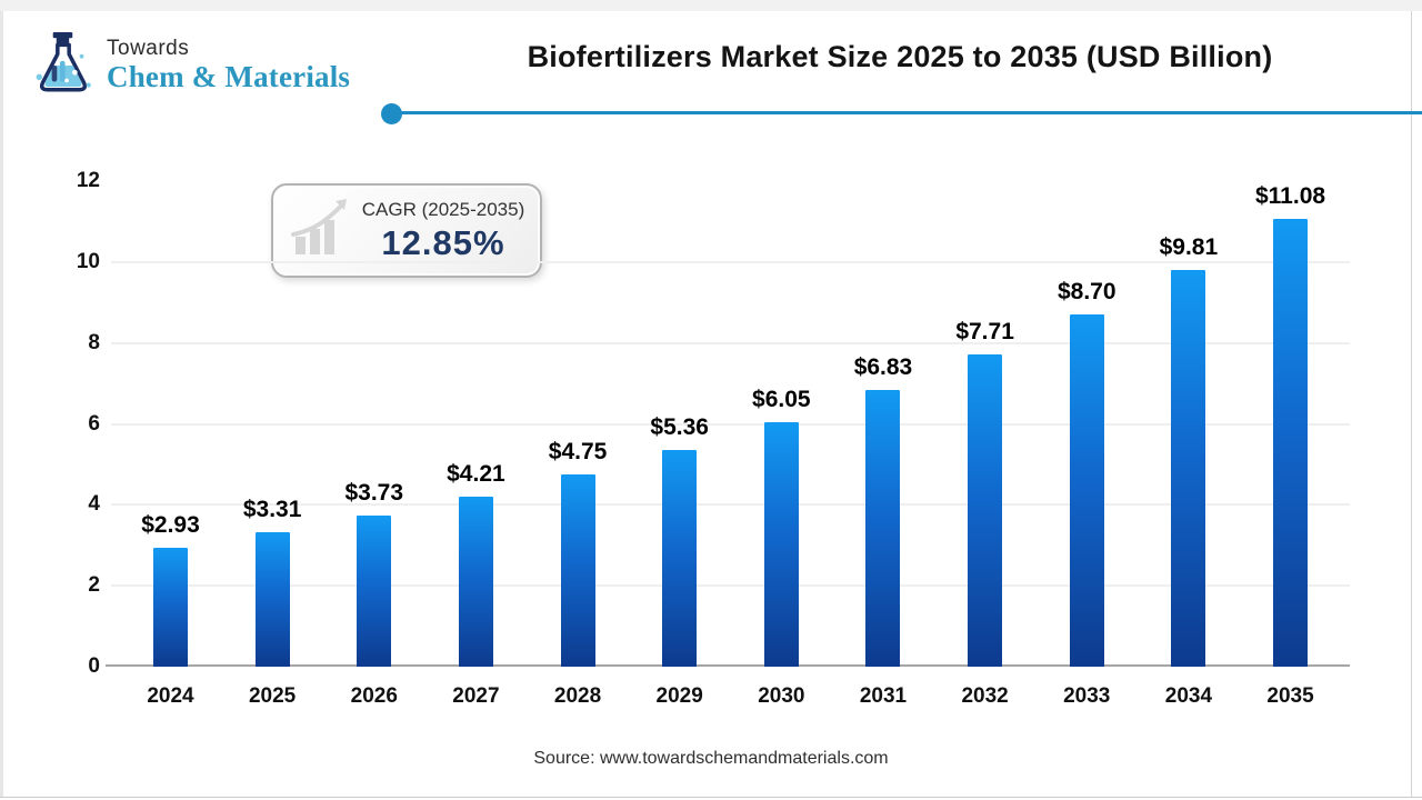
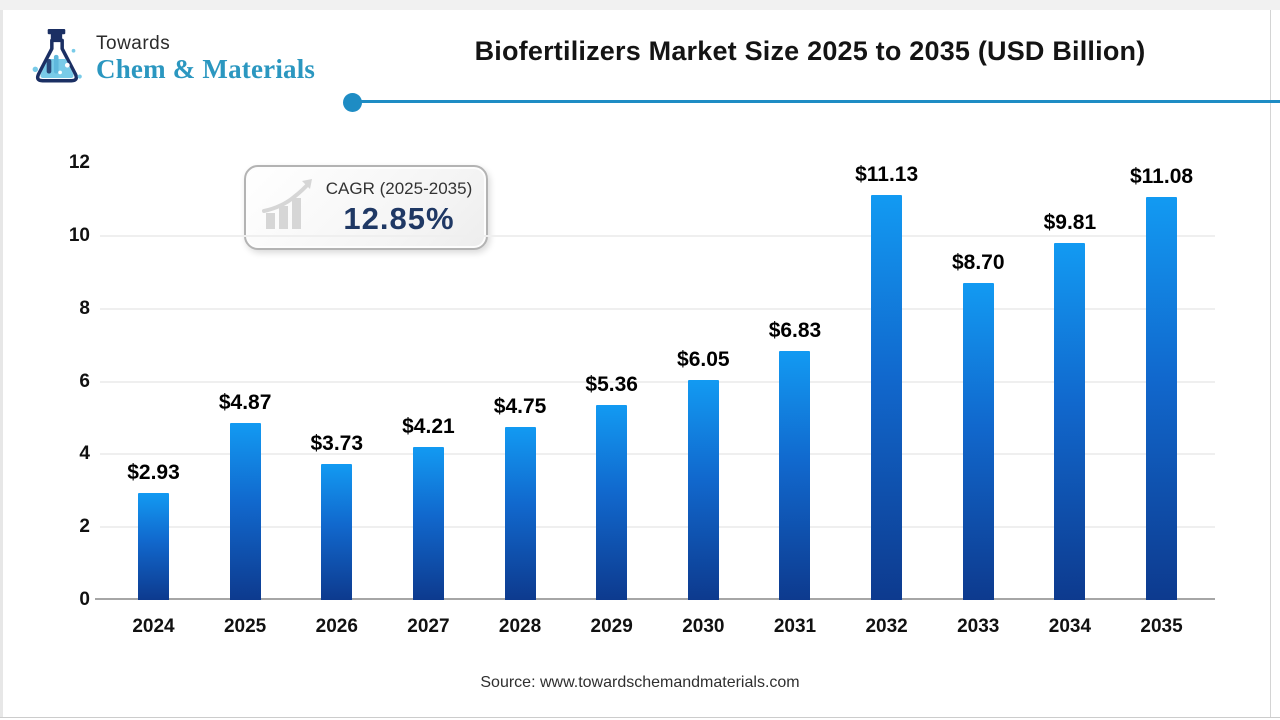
2025: $3.31 -> $4.87
2032: $7.71 -> $11.13
